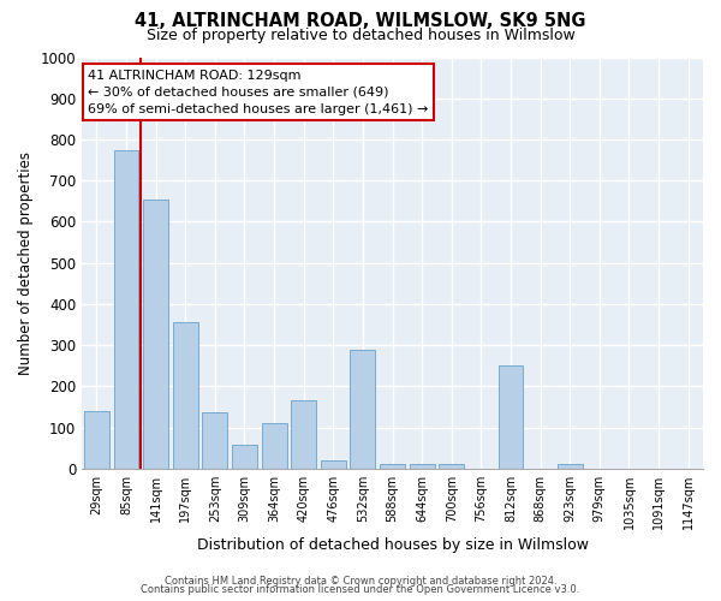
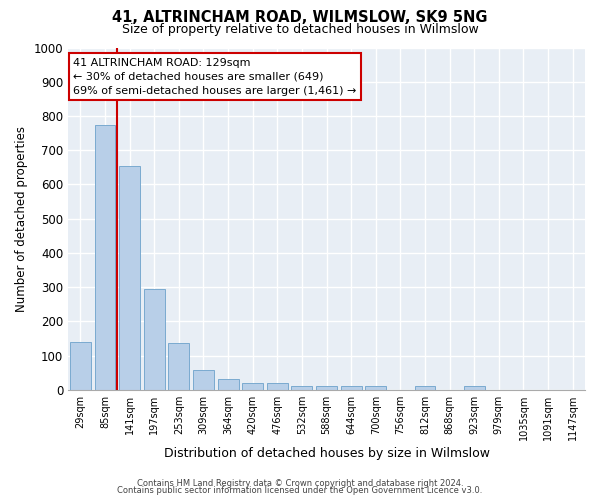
197sqm: 355 -> 295
364sqm: 110 -> 33
420sqm: 165 -> 20
532sqm: 290 -> 10
812sqm: 250 -> 10
